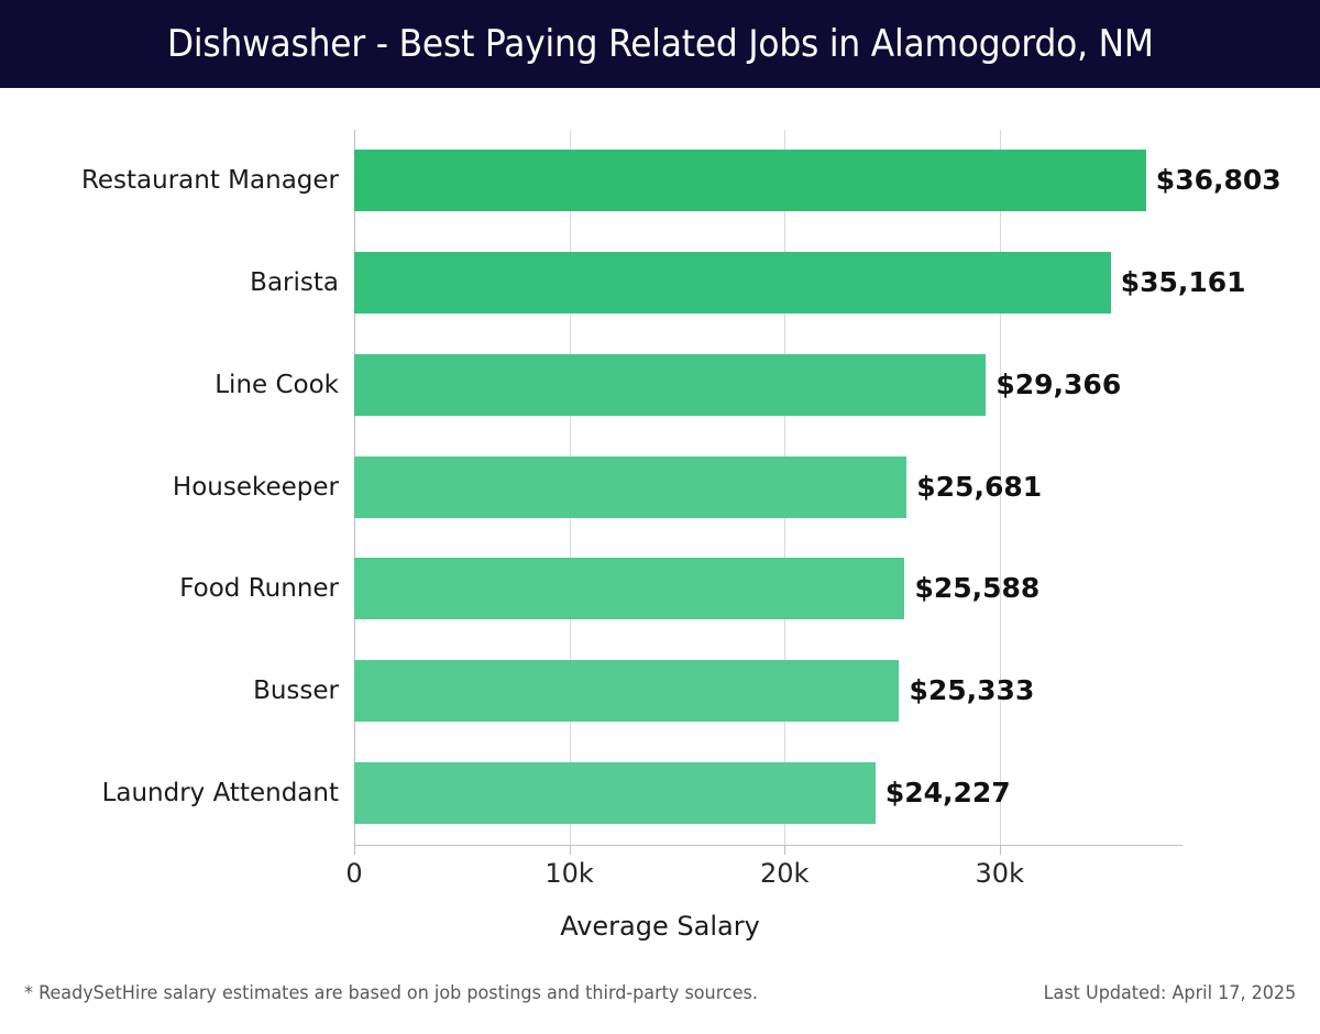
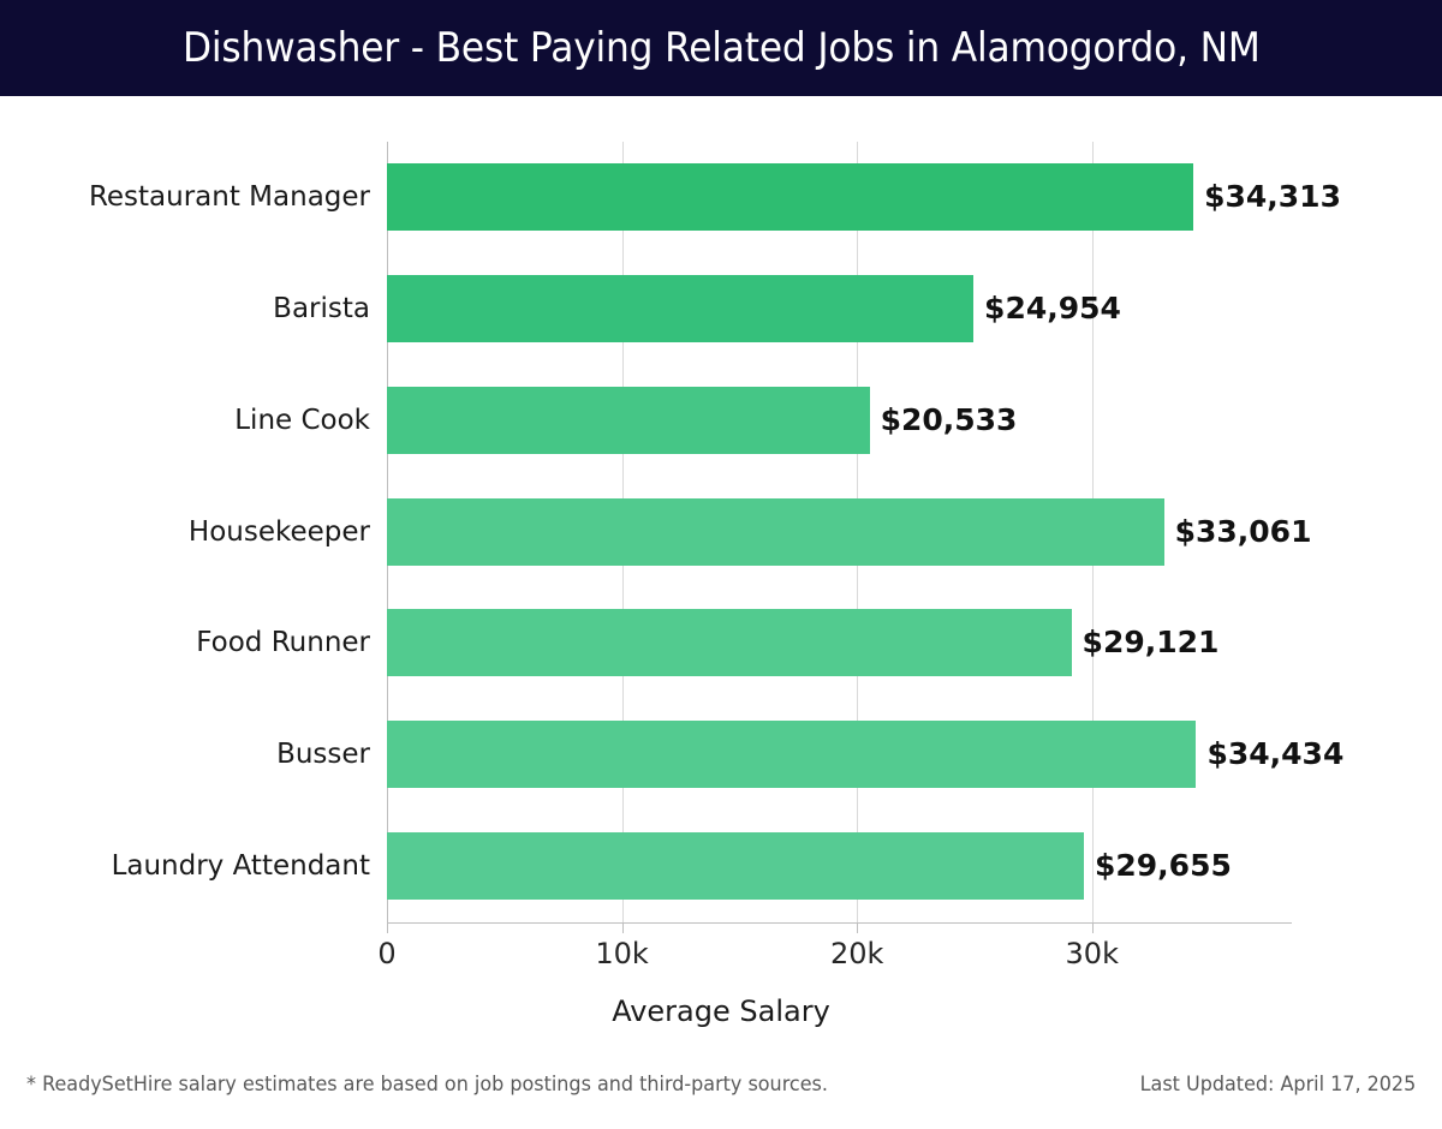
Restaurant Manager: $36,803 -> $34,313
Barista: $35,161 -> $24,954
Line Cook: $29,366 -> $20,533
Housekeeper: $25,681 -> $33,061
Food Runner: $25,588 -> $29,121
Busser: $25,333 -> $34,434
Laundry Attendant: $24,227 -> $29,655
